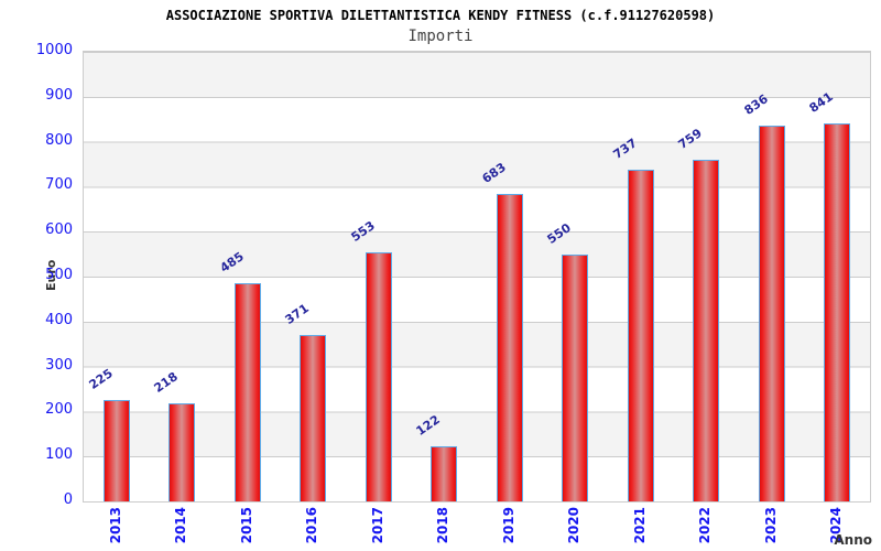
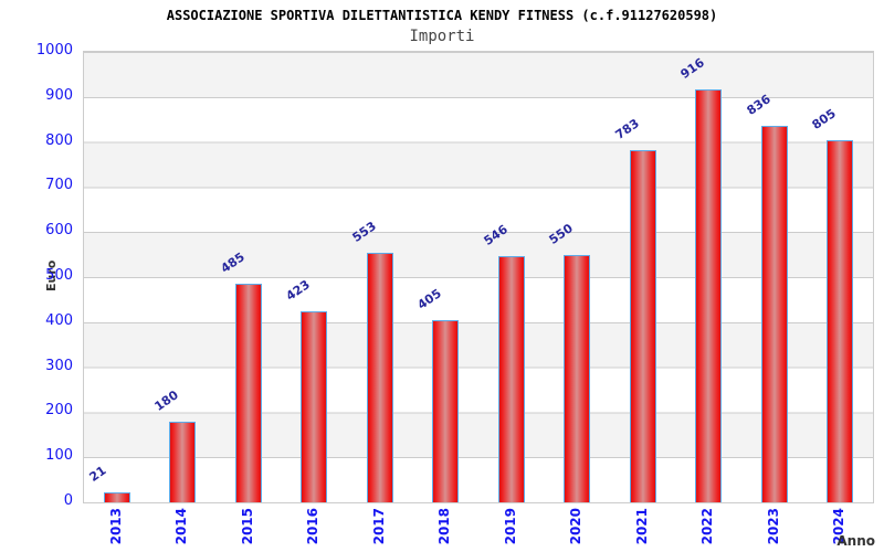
2013: 225 -> 21
2014: 218 -> 180
2016: 371 -> 423
2018: 122 -> 405
2019: 683 -> 546
2021: 737 -> 783
2022: 759 -> 916
2024: 841 -> 805
